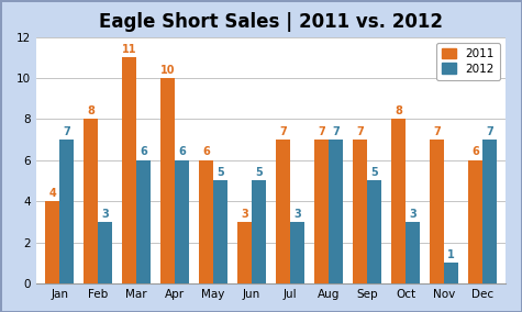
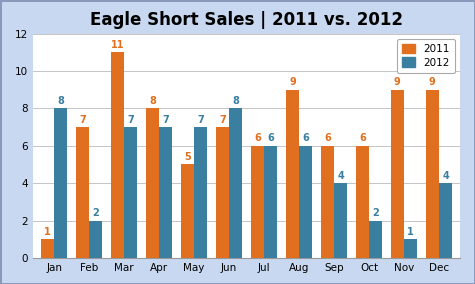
2011/Jan: 4 -> 1
2012/Jan: 7 -> 8
2011/Feb: 8 -> 7
2012/Feb: 3 -> 2
2012/Mar: 6 -> 7
2011/Apr: 10 -> 8
2012/Apr: 6 -> 7
2011/May: 6 -> 5
2012/May: 5 -> 7
2011/Jun: 3 -> 7
2012/Jun: 5 -> 8
2011/Jul: 7 -> 6
2012/Jul: 3 -> 6
2011/Aug: 7 -> 9
2012/Aug: 7 -> 6
2011/Sep: 7 -> 6
2012/Sep: 5 -> 4
2011/Oct: 8 -> 6
2012/Oct: 3 -> 2
2011/Nov: 7 -> 9
2011/Dec: 6 -> 9
2012/Dec: 7 -> 4
